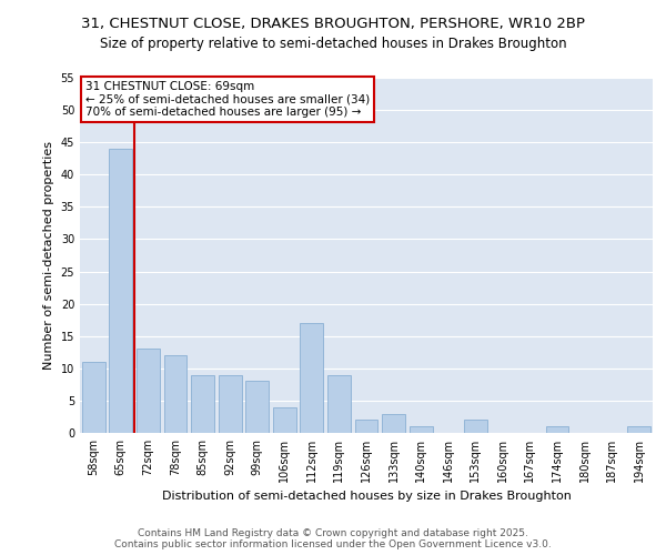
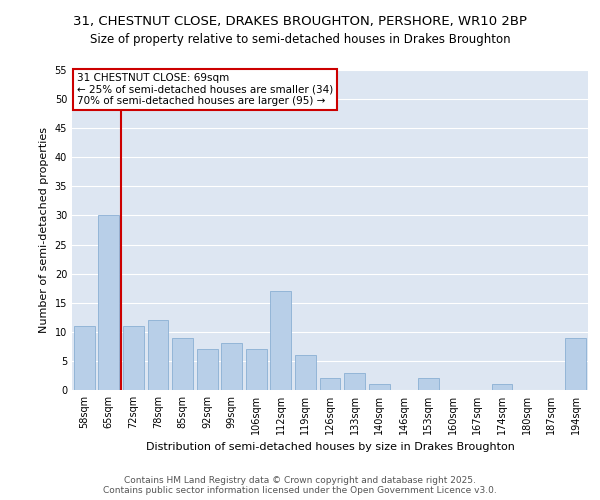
65sqm: 44 -> 30
72sqm: 13 -> 11
92sqm: 9 -> 7
106sqm: 4 -> 7
119sqm: 9 -> 6
194sqm: 1 -> 9
